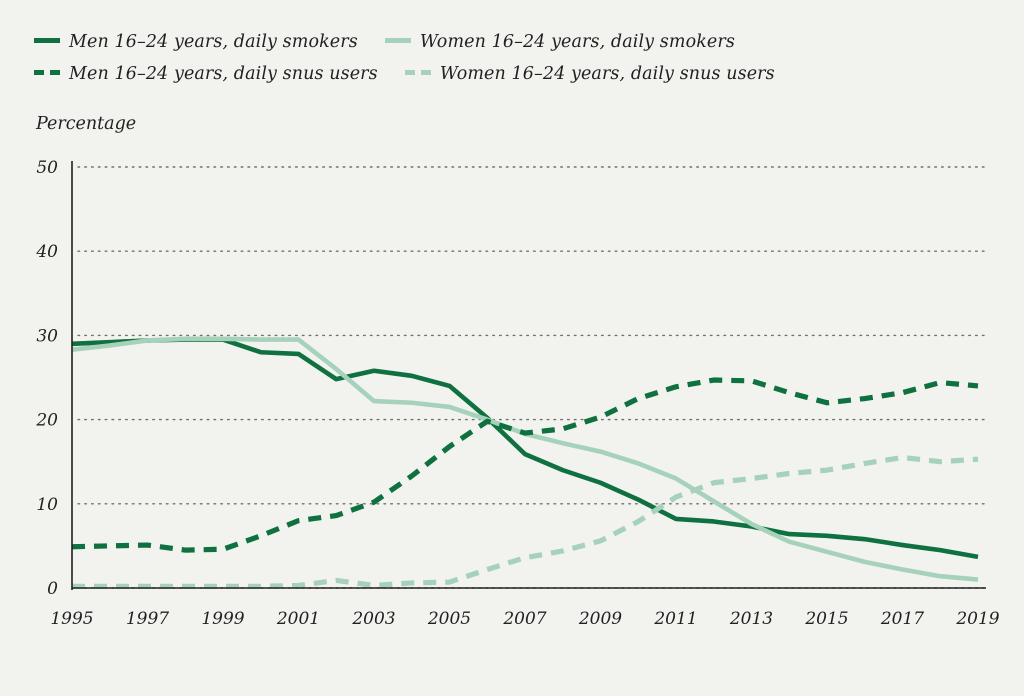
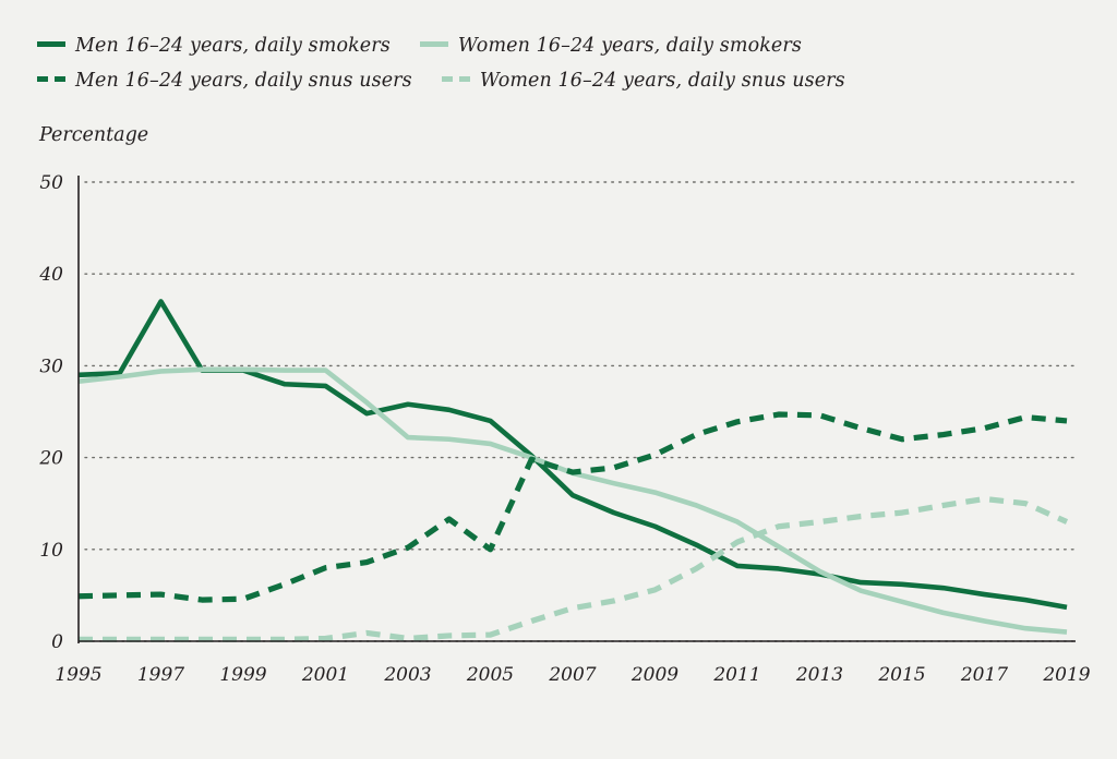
Men 16–24 years, daily smokers/1997: 29 -> 37
Men 16–24 years, daily snus users/2005: 17 -> 10
Women 16–24 years, daily snus users/2019: 15 -> 13
